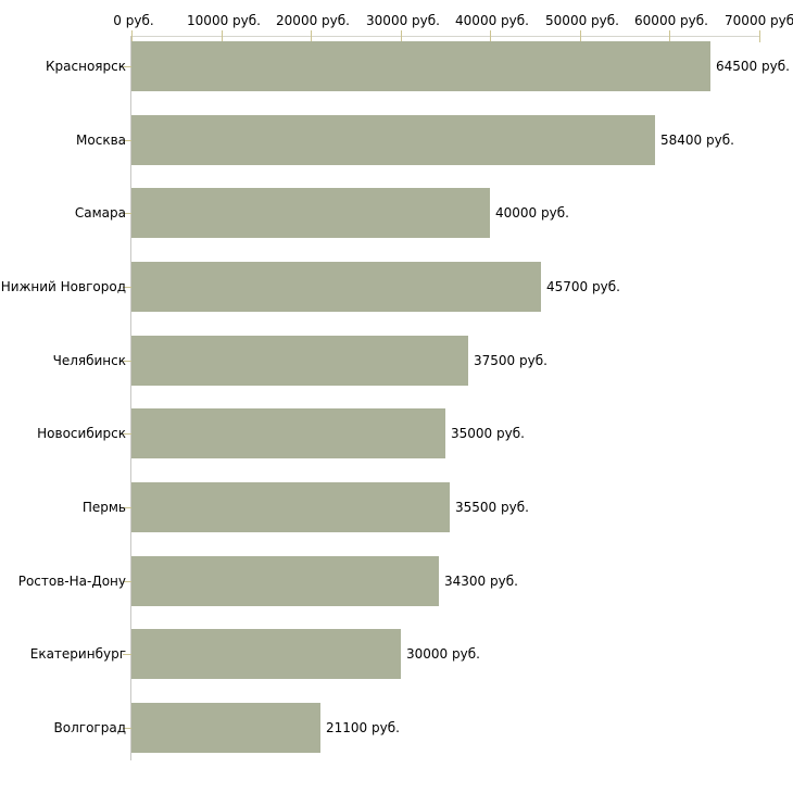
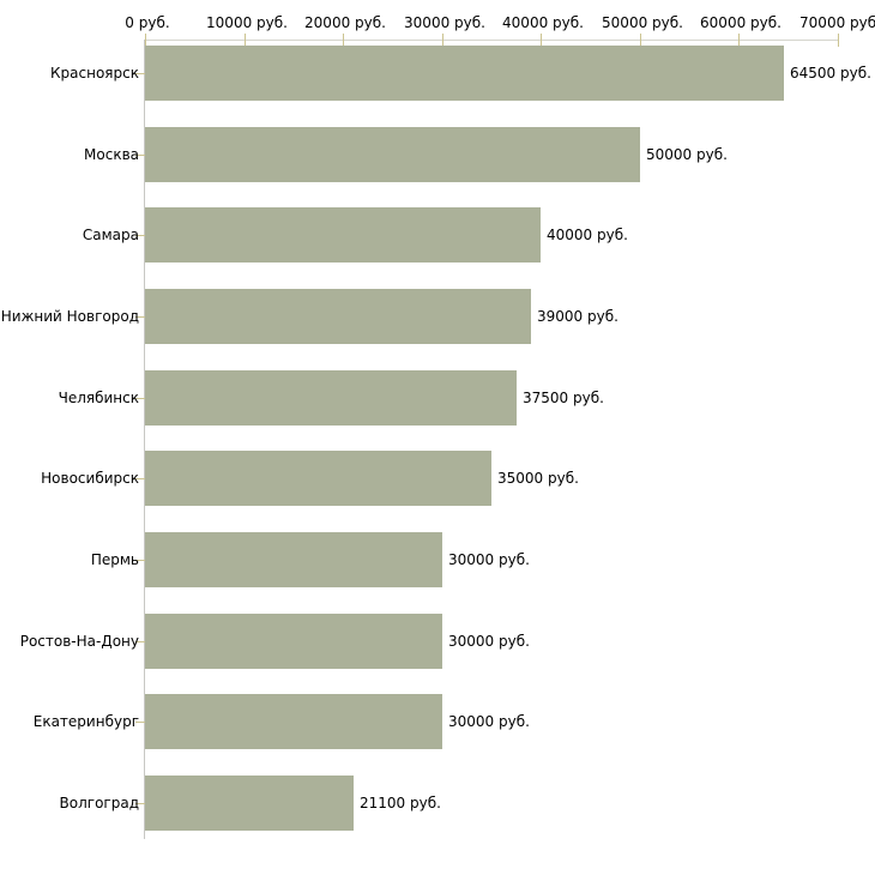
Москва: 58400 -> 50000
Нижний Новгород: 45700 -> 39000
Пермь: 35500 -> 30000
Ростов-На-Дону: 34300 -> 30000
